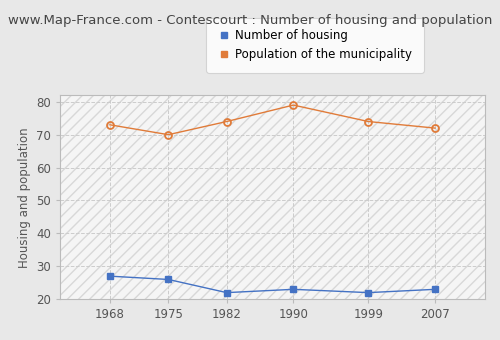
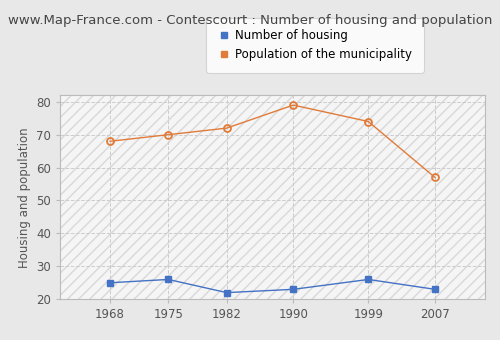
Number of housing/1968: 27 -> 25
Population of the municipality/1968: 73 -> 68
Population of the municipality/1982: 74 -> 72
Number of housing/1999: 22 -> 26
Population of the municipality/2007: 72 -> 57
